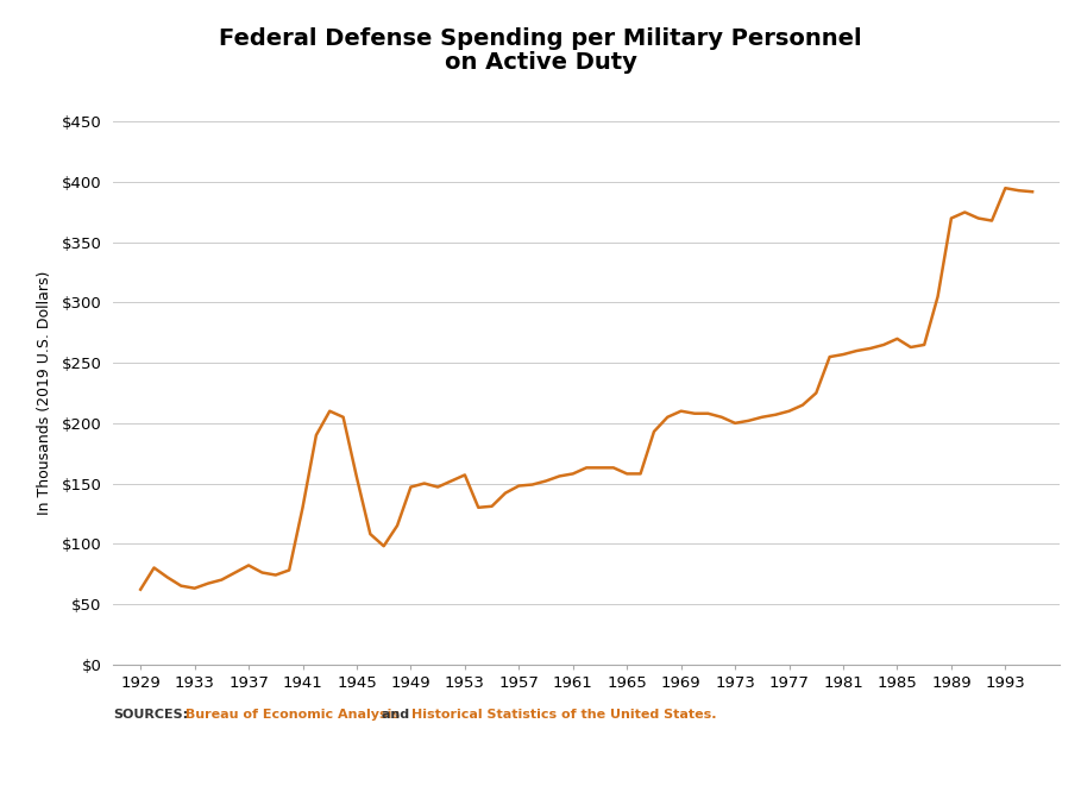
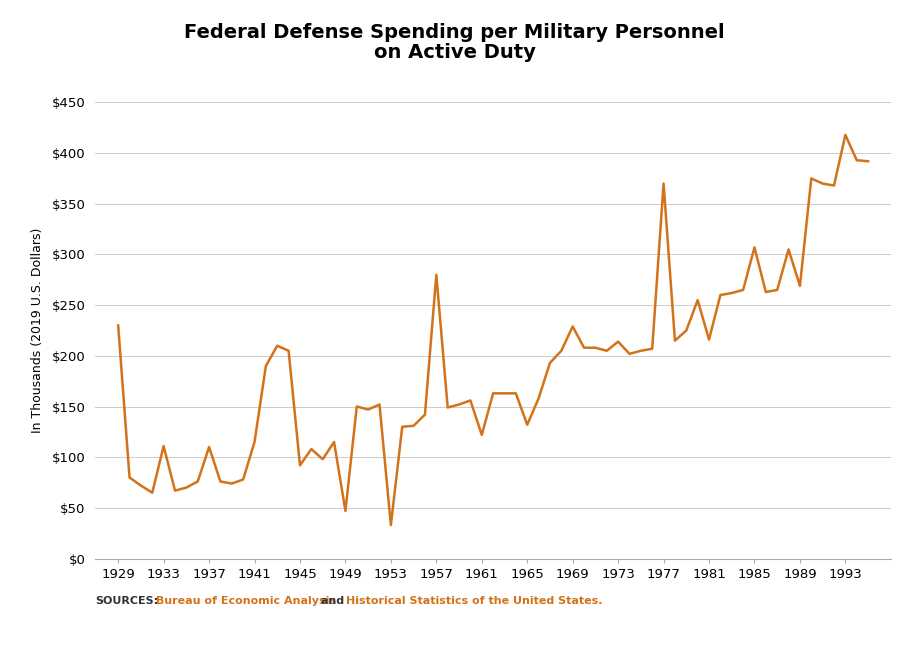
1929: $62 -> $230
1933: $63 -> $111
1937: $82 -> $110
1941: $130 -> $115
1945: $155 -> $92
1949: $147 -> $47
1953: $157 -> $33
1957: $148 -> $280
1961: $158 -> $122
1965: $158 -> $132
1969: $210 -> $229
1973: $200 -> $214
1977: $210 -> $370
1981: $257 -> $216
1985: $270 -> $307
1989: $370 -> $269
1993: $395 -> $418
